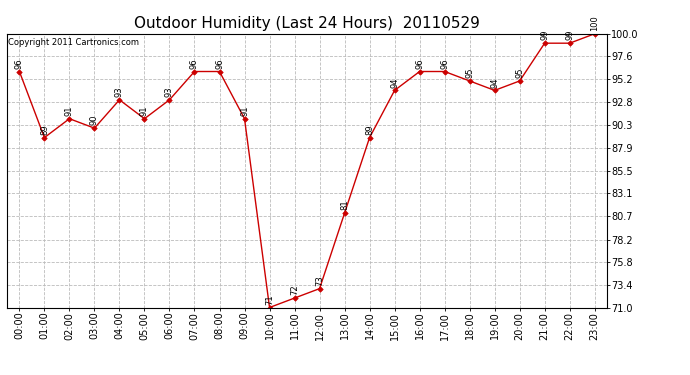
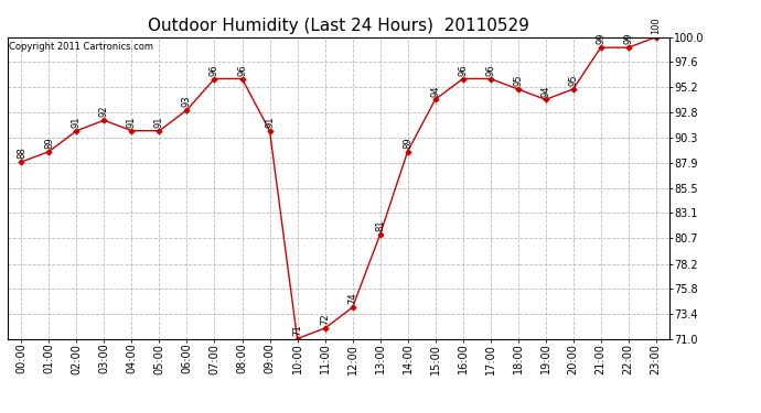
00:00: 96 -> 88
03:00: 90 -> 92
04:00: 93 -> 91
12:00: 73 -> 74
